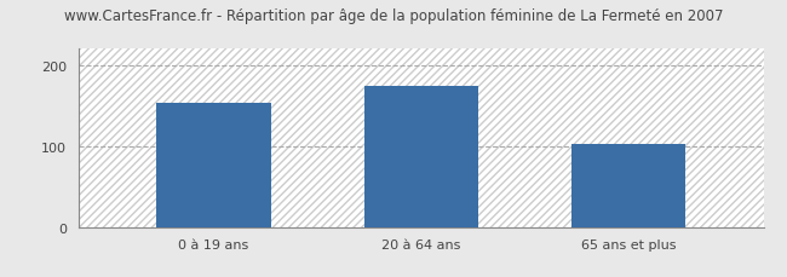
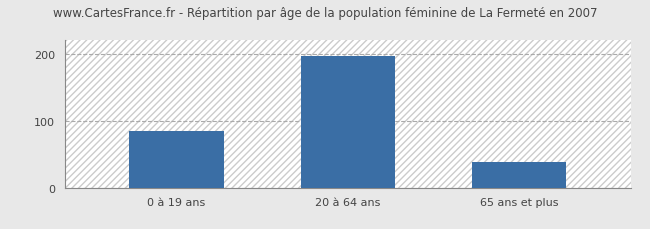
0 à 19 ans: 154 -> 85
20 à 64 ans: 174 -> 197
65 ans et plus: 102 -> 38
